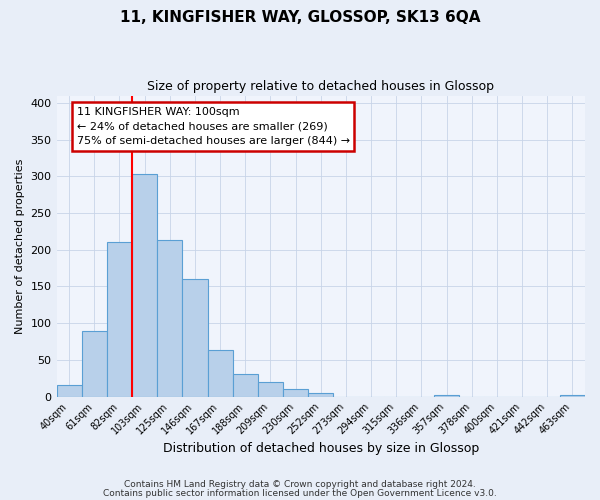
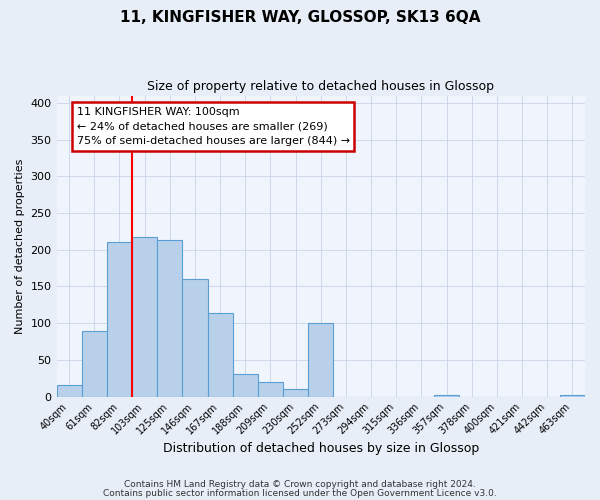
103sqm: 303 -> 218
167sqm: 64 -> 114
252sqm: 5 -> 100
